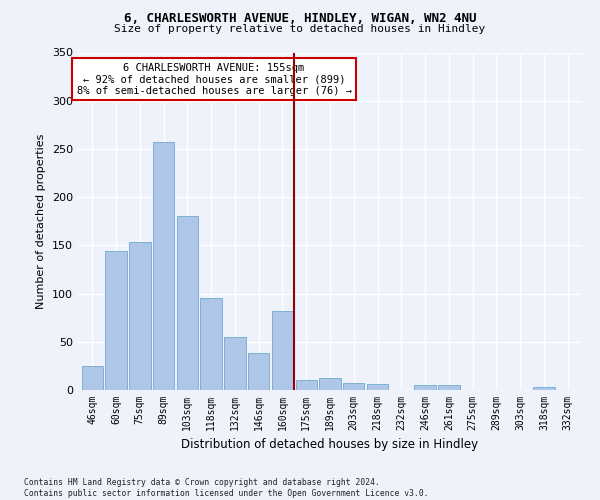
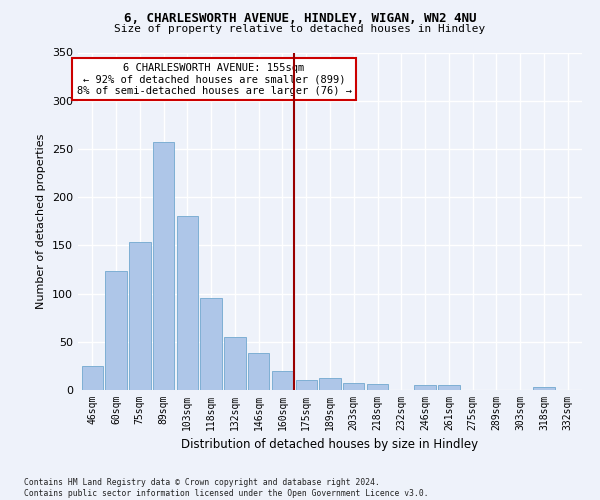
60sqm: 144 -> 123
160sqm: 82 -> 20
